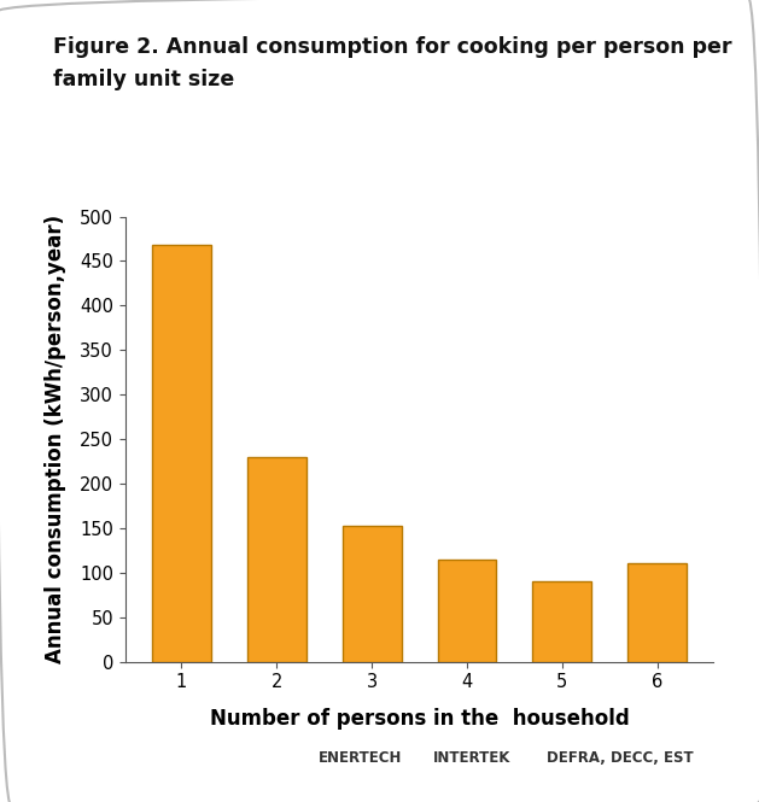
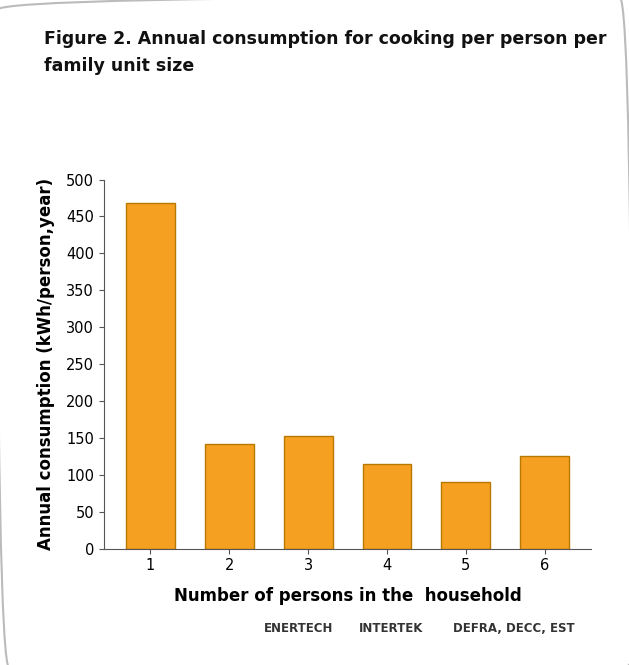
2: 230 -> 142
6: 110 -> 126
